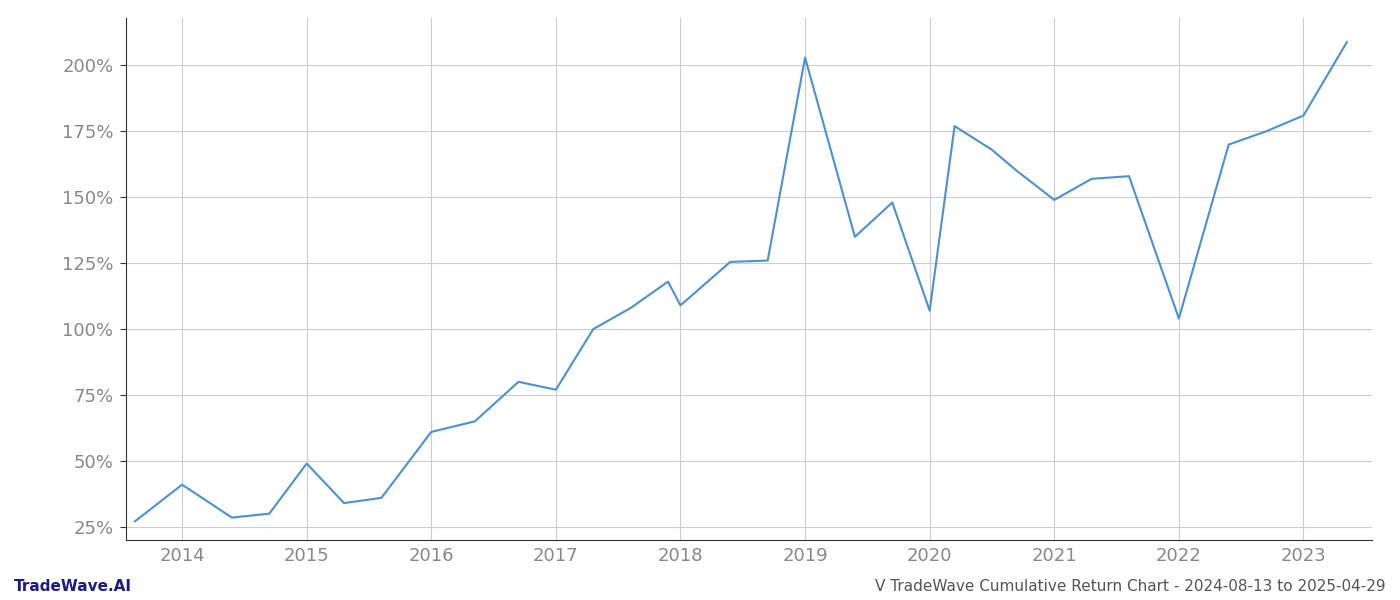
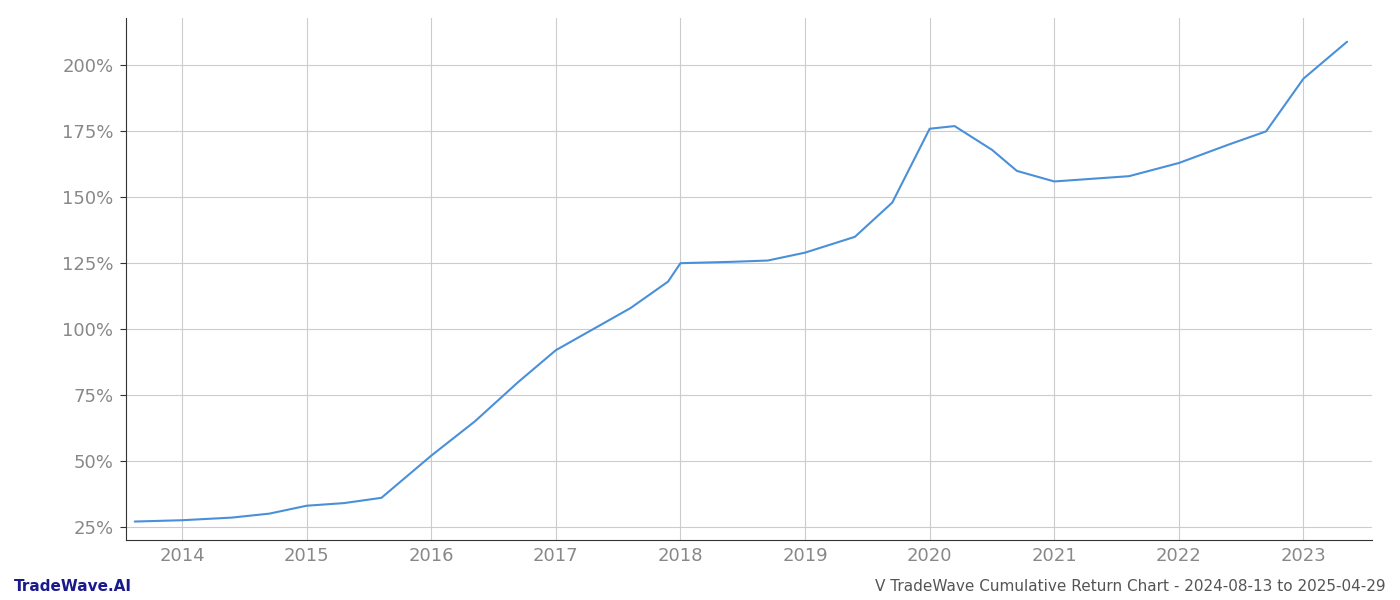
2014: 41.0% -> 27.5%
2015: 49.0% -> 33.0%
2016: 61.0% -> 52.0%
2017: 77.0% -> 92.0%
2018: 109.0% -> 125.0%
2019: 203.0% -> 129.0%
2020: 107.0% -> 176.0%
2021: 149.0% -> 156.0%
2022: 104.0% -> 163.0%
2023: 181.0% -> 195.0%
